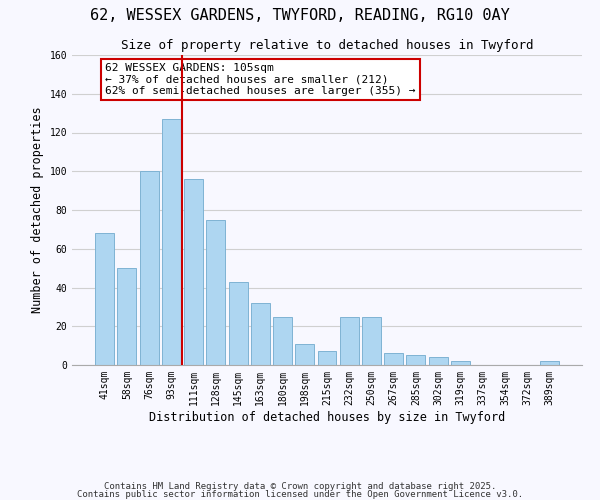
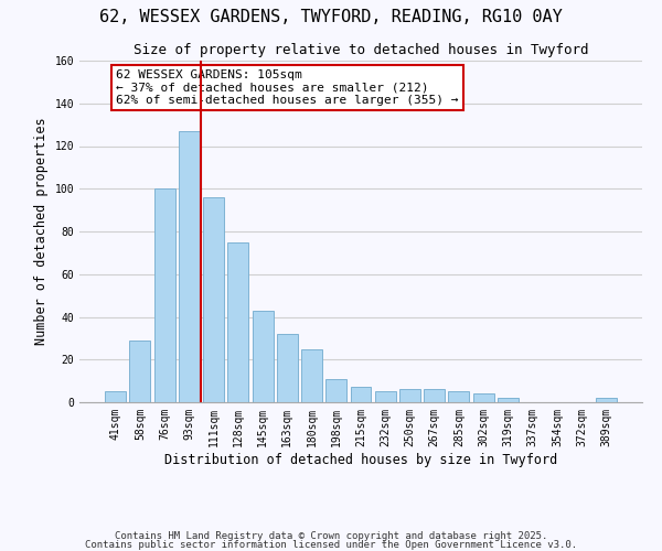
41sqm: 68 -> 5
58sqm: 50 -> 29
232sqm: 25 -> 5
250sqm: 25 -> 6
